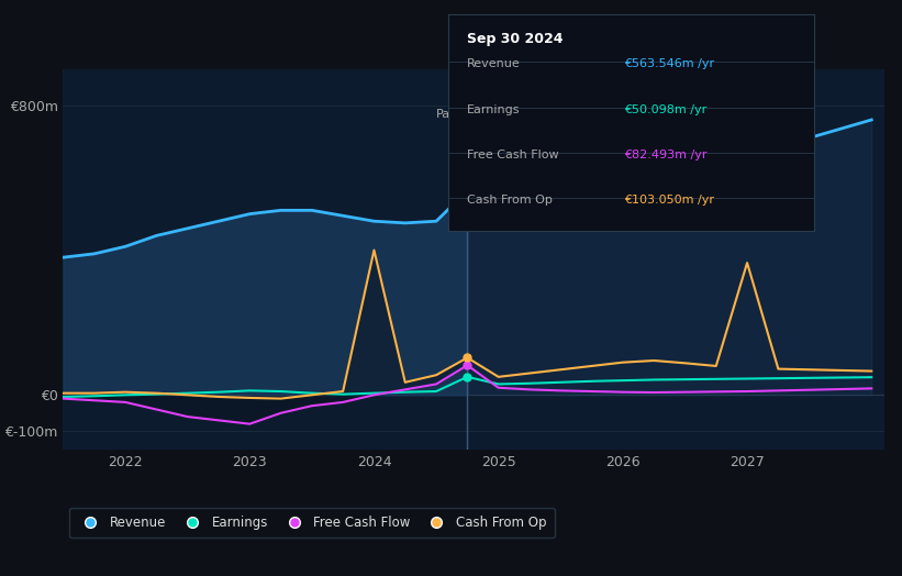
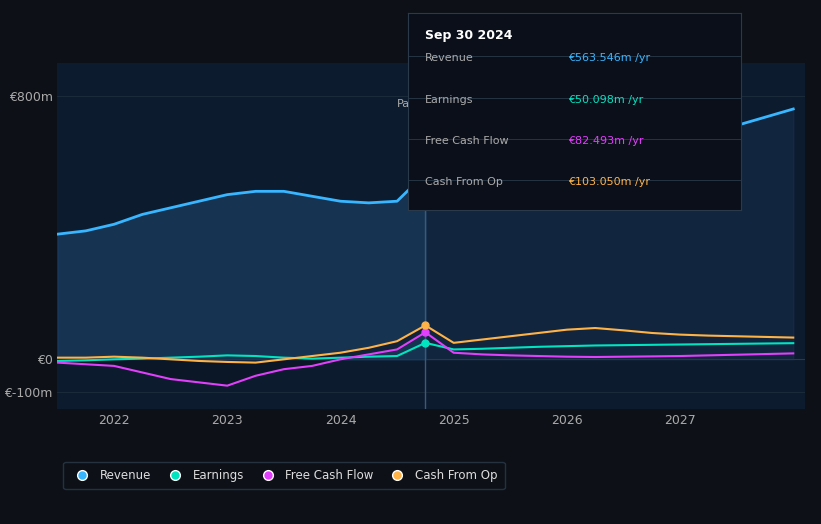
Cash From Op/2024: €400m -> €20m
Cash From Op/2027: €365m -> €75m
